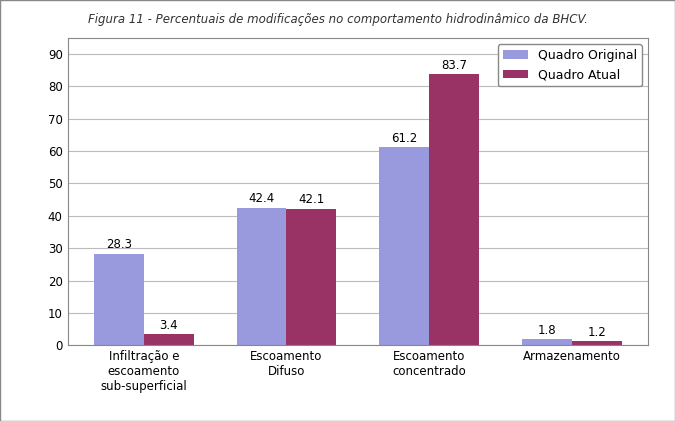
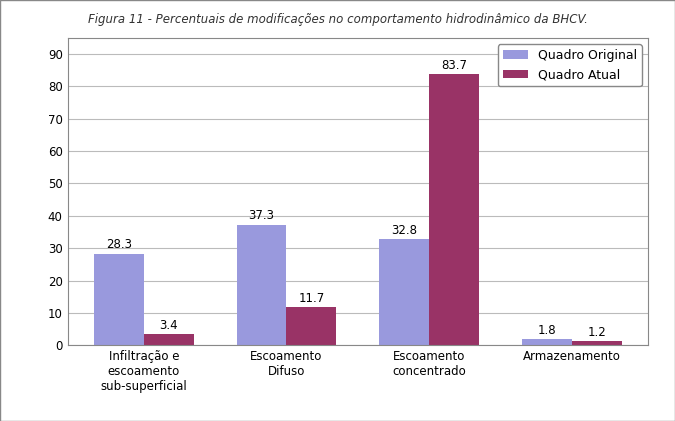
Quadro Original/Escoamento Difuso: 42.4 -> 37.3
Quadro Atual/Escoamento Difuso: 42.1 -> 11.7
Quadro Original/Escoamento concentrado: 61.2 -> 32.8
